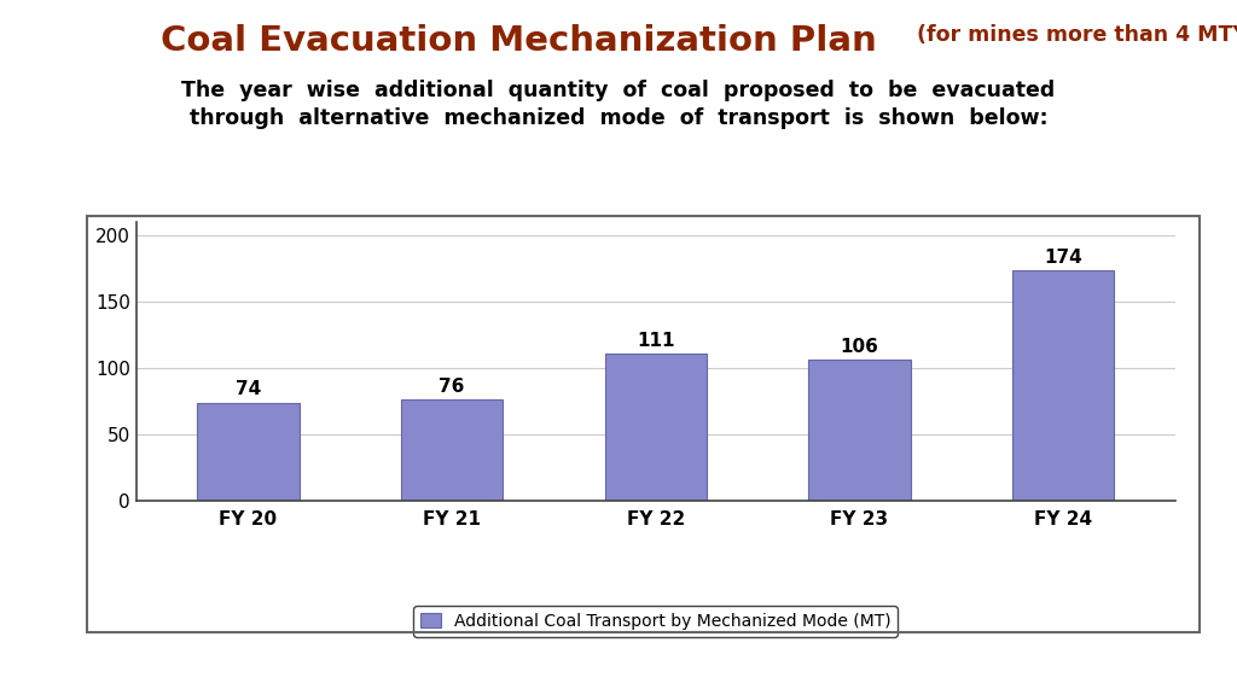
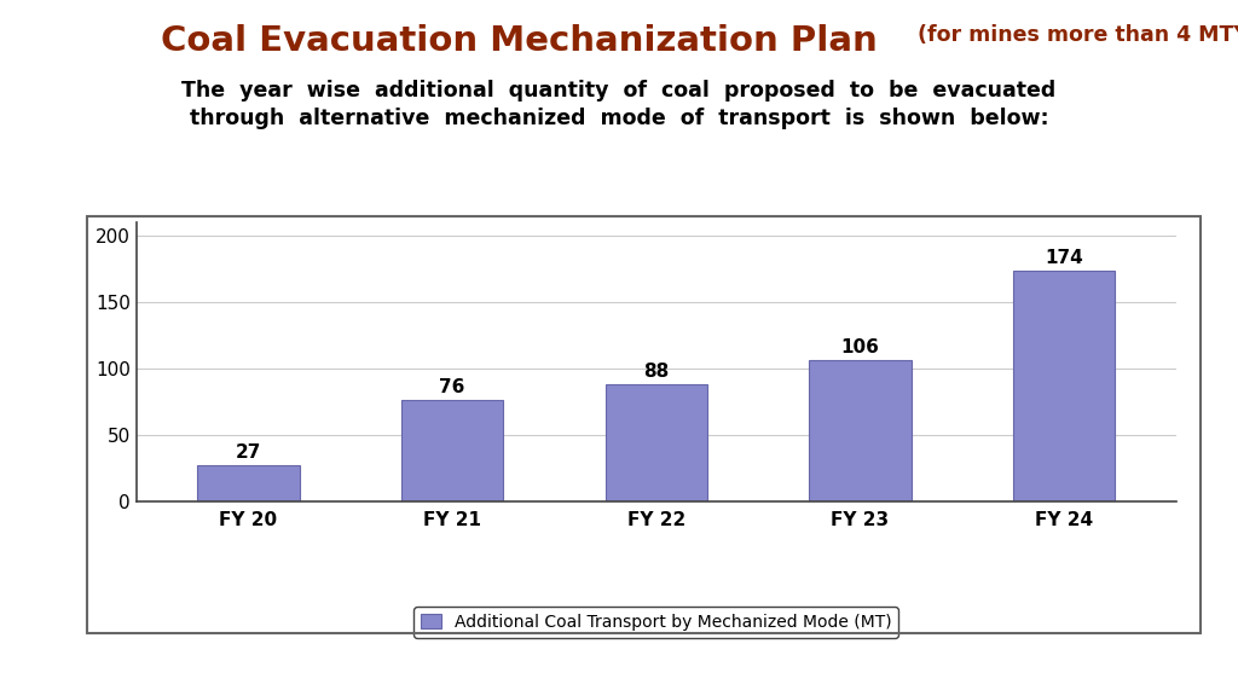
FY 20: 74 -> 27
FY 22: 111 -> 88
